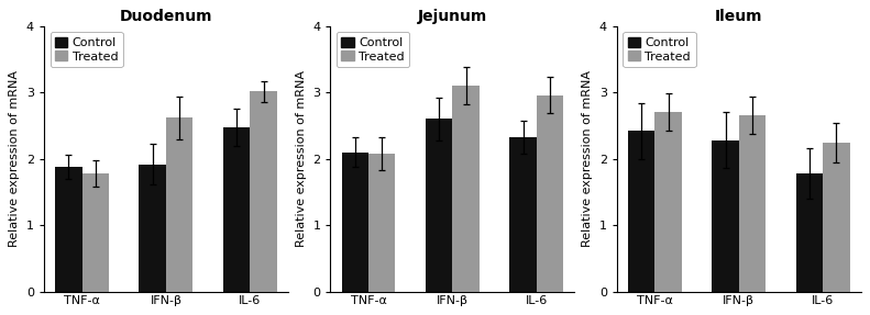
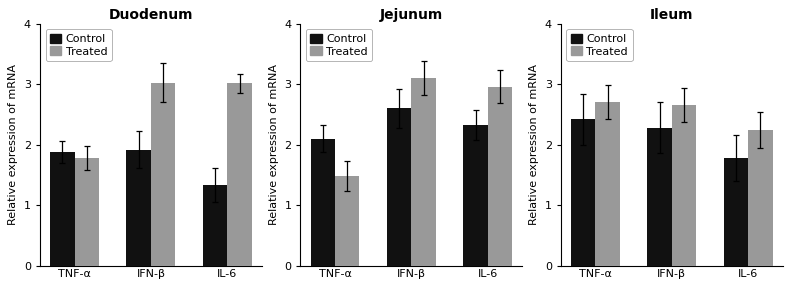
Duodenum/Treated/IFN-β: 2.62 -> 3.02
Duodenum/Control/IL-6: 2.47 -> 1.34
Jejunum/Treated/TNF-α: 2.08 -> 1.48
